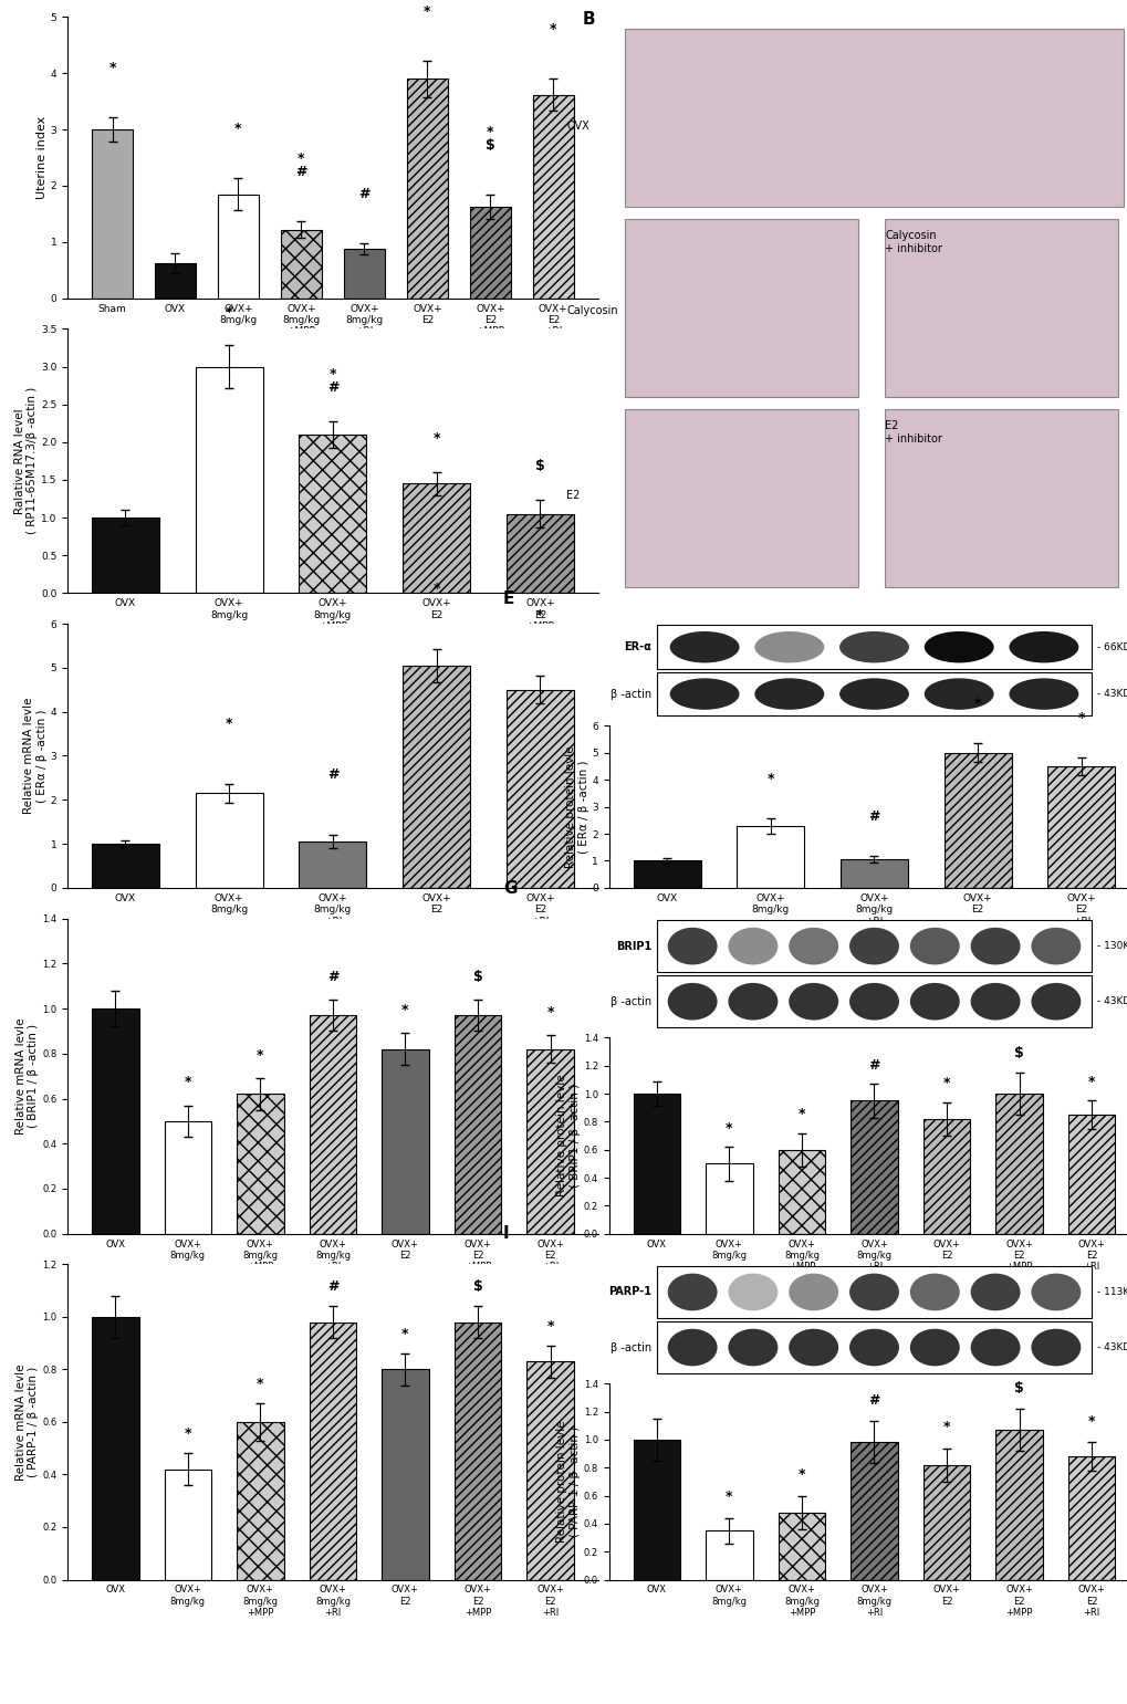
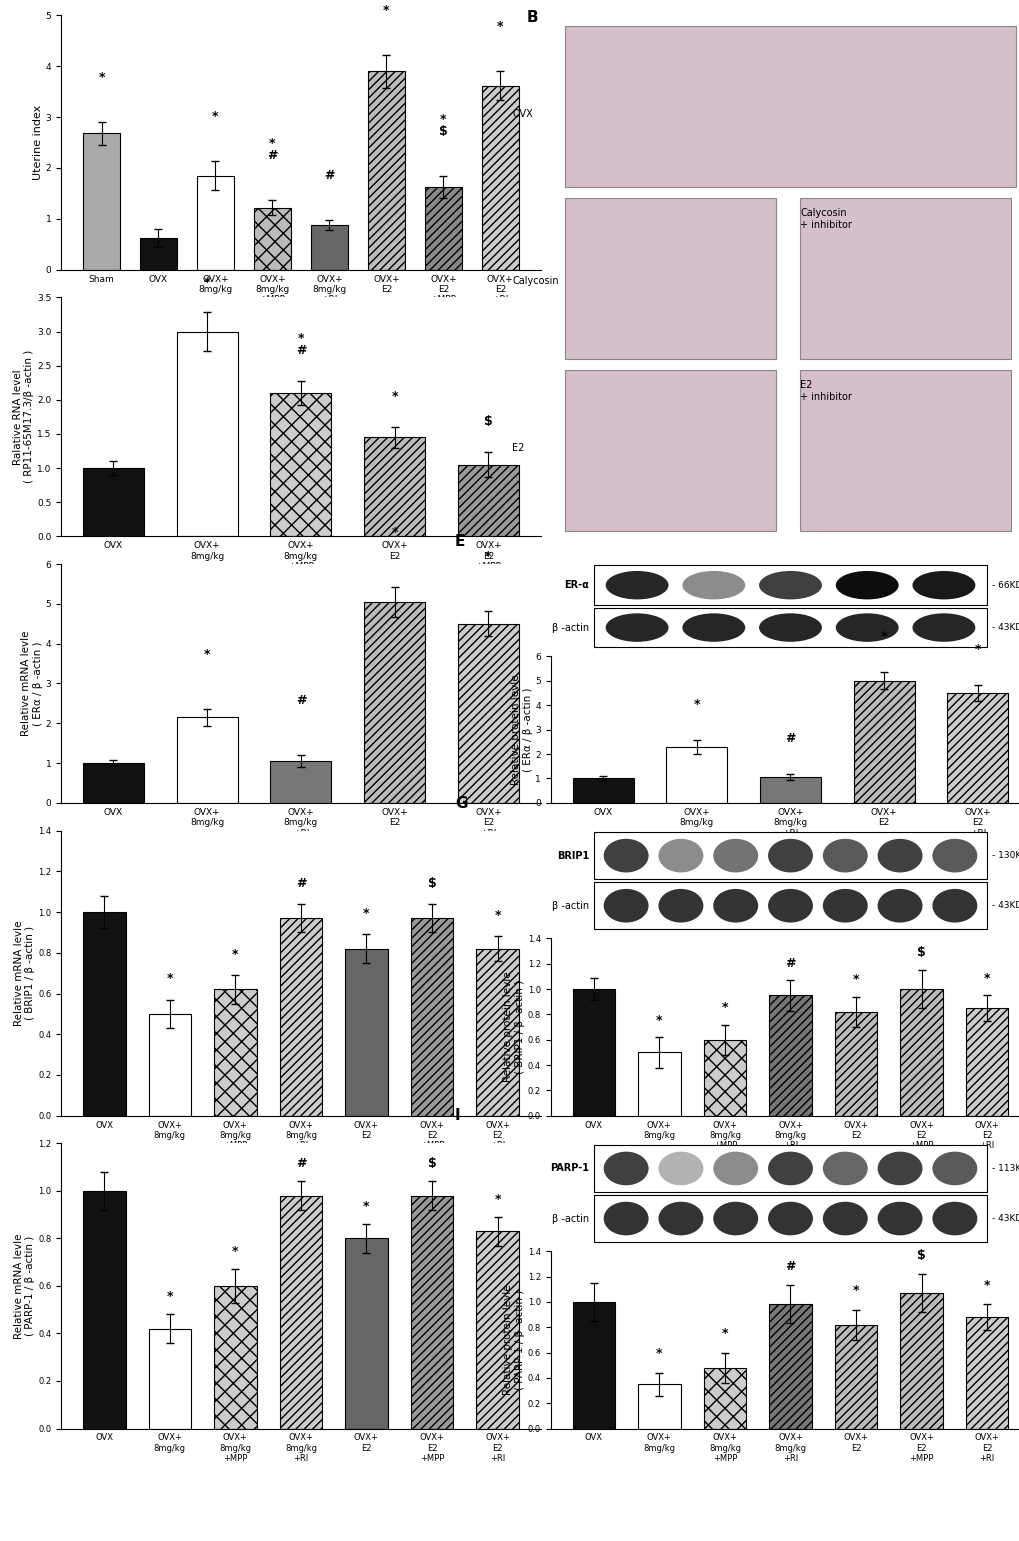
Sham: 3.00 -> 2.68
